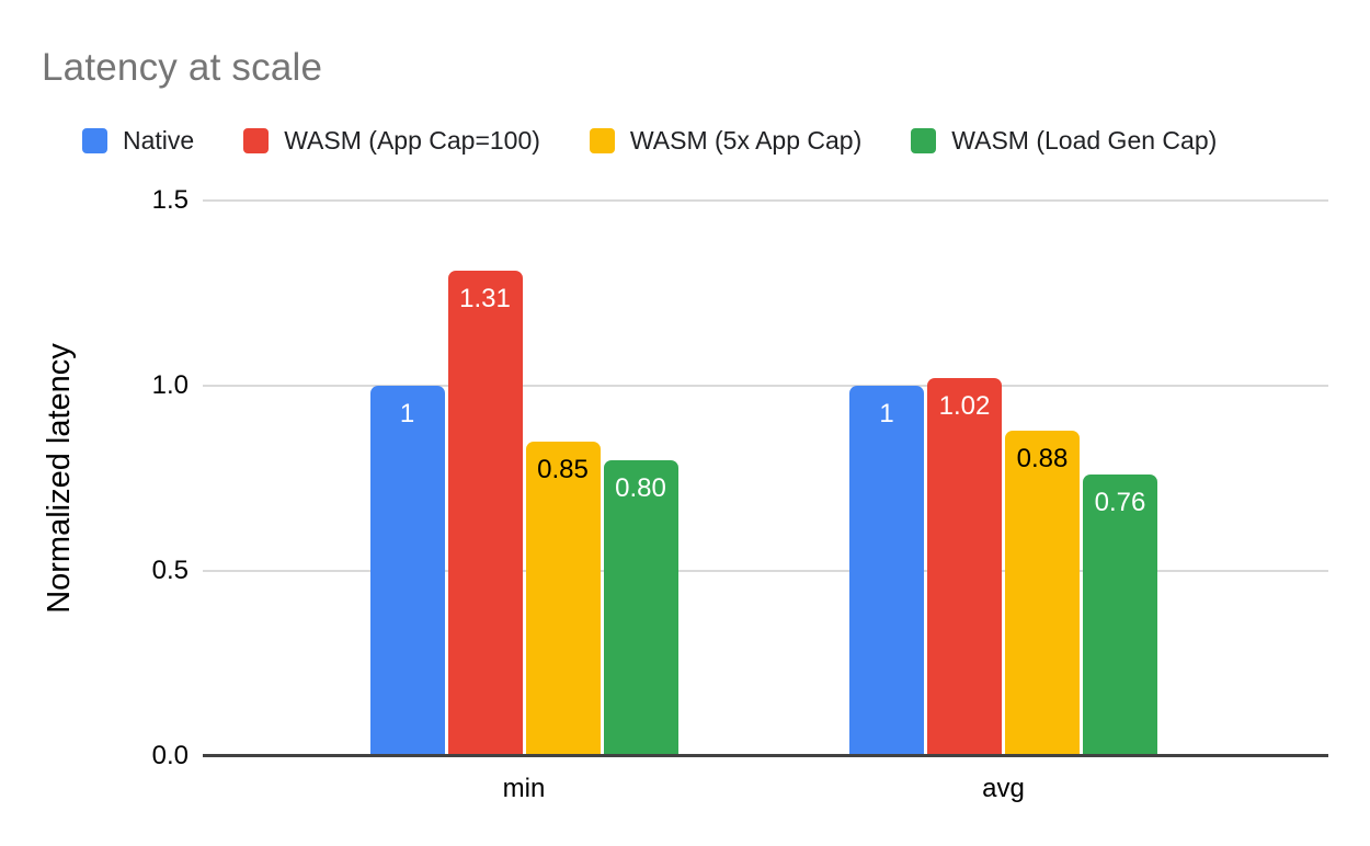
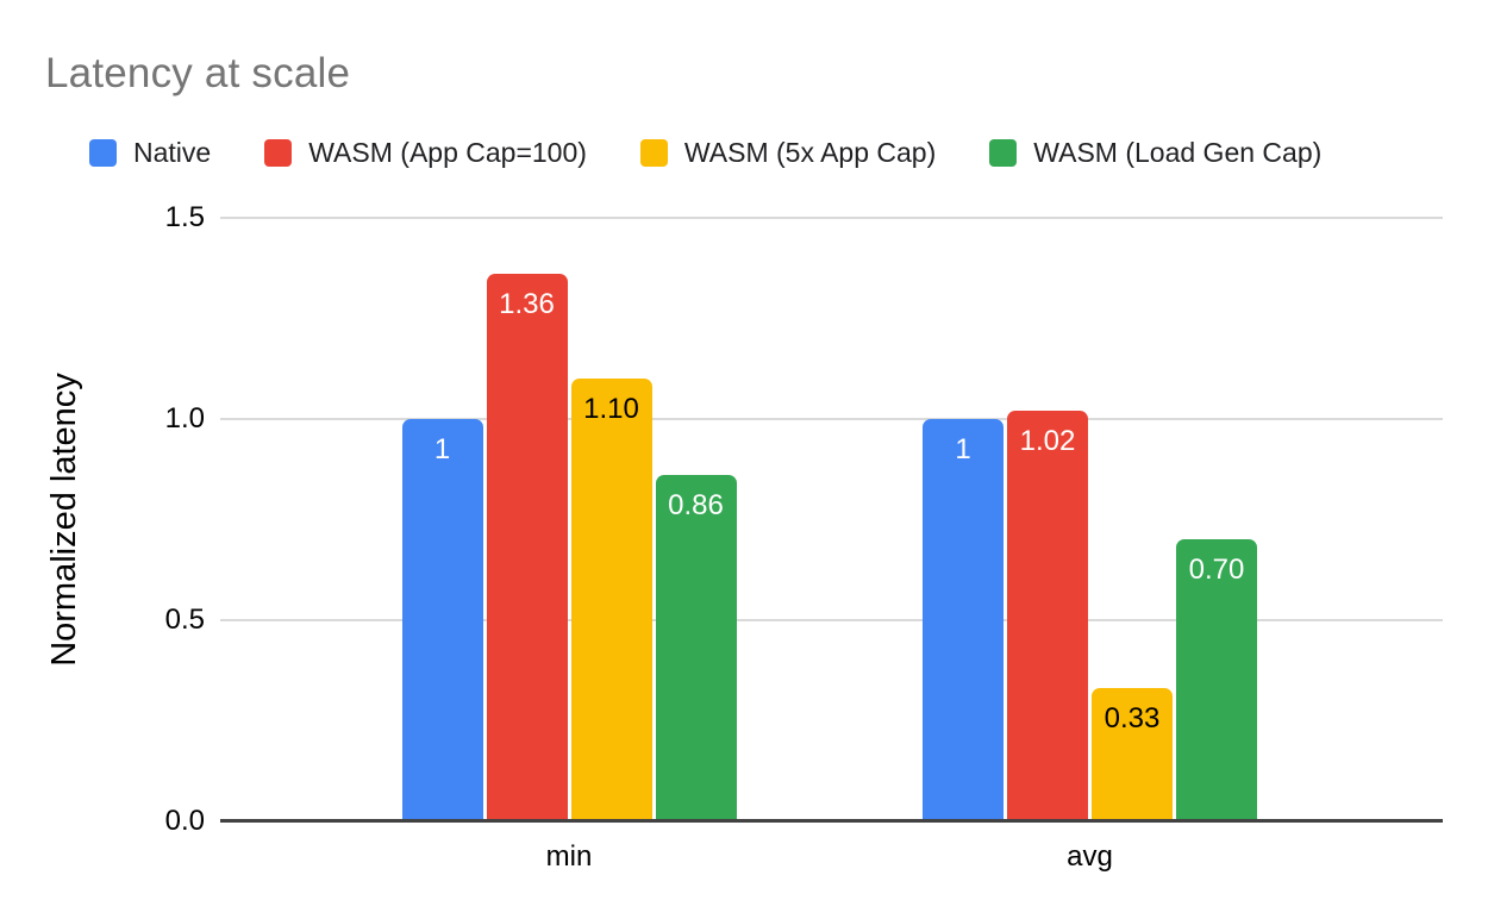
WASM (App Cap=100)/min: 1.31 -> 1.36
WASM (5x App Cap)/min: 0.85 -> 1.10
WASM (Load Gen Cap)/min: 0.80 -> 0.86
WASM (5x App Cap)/avg: 0.88 -> 0.33
WASM (Load Gen Cap)/avg: 0.76 -> 0.70
